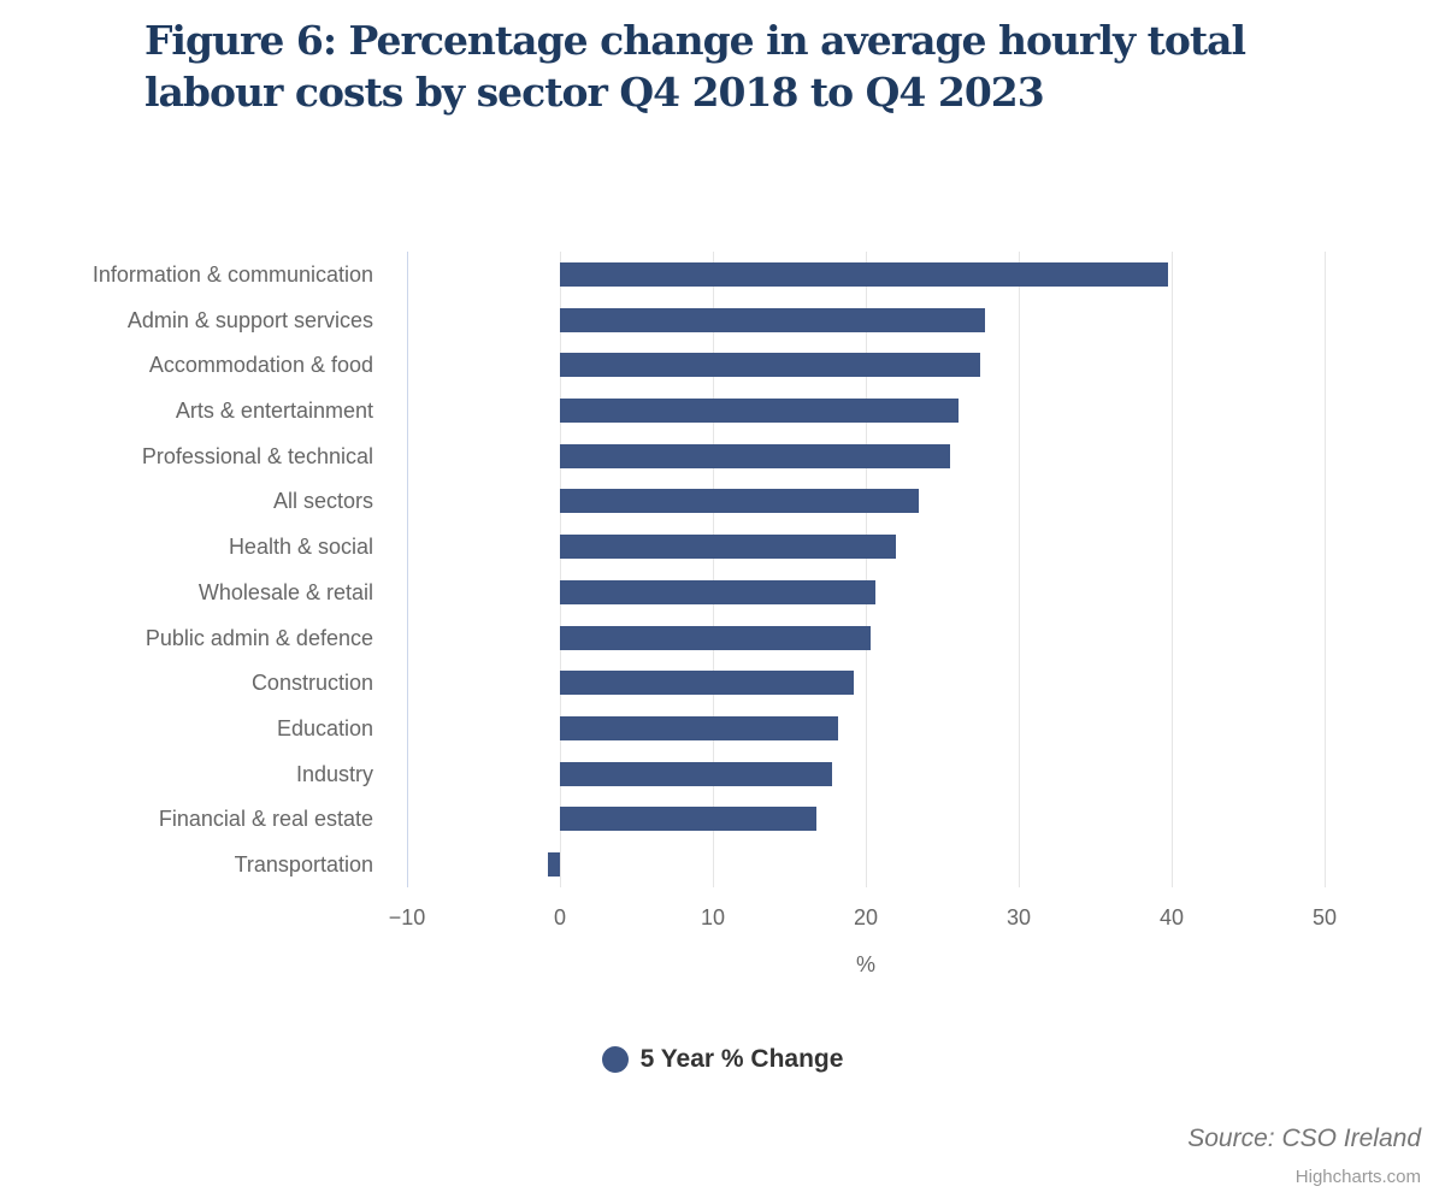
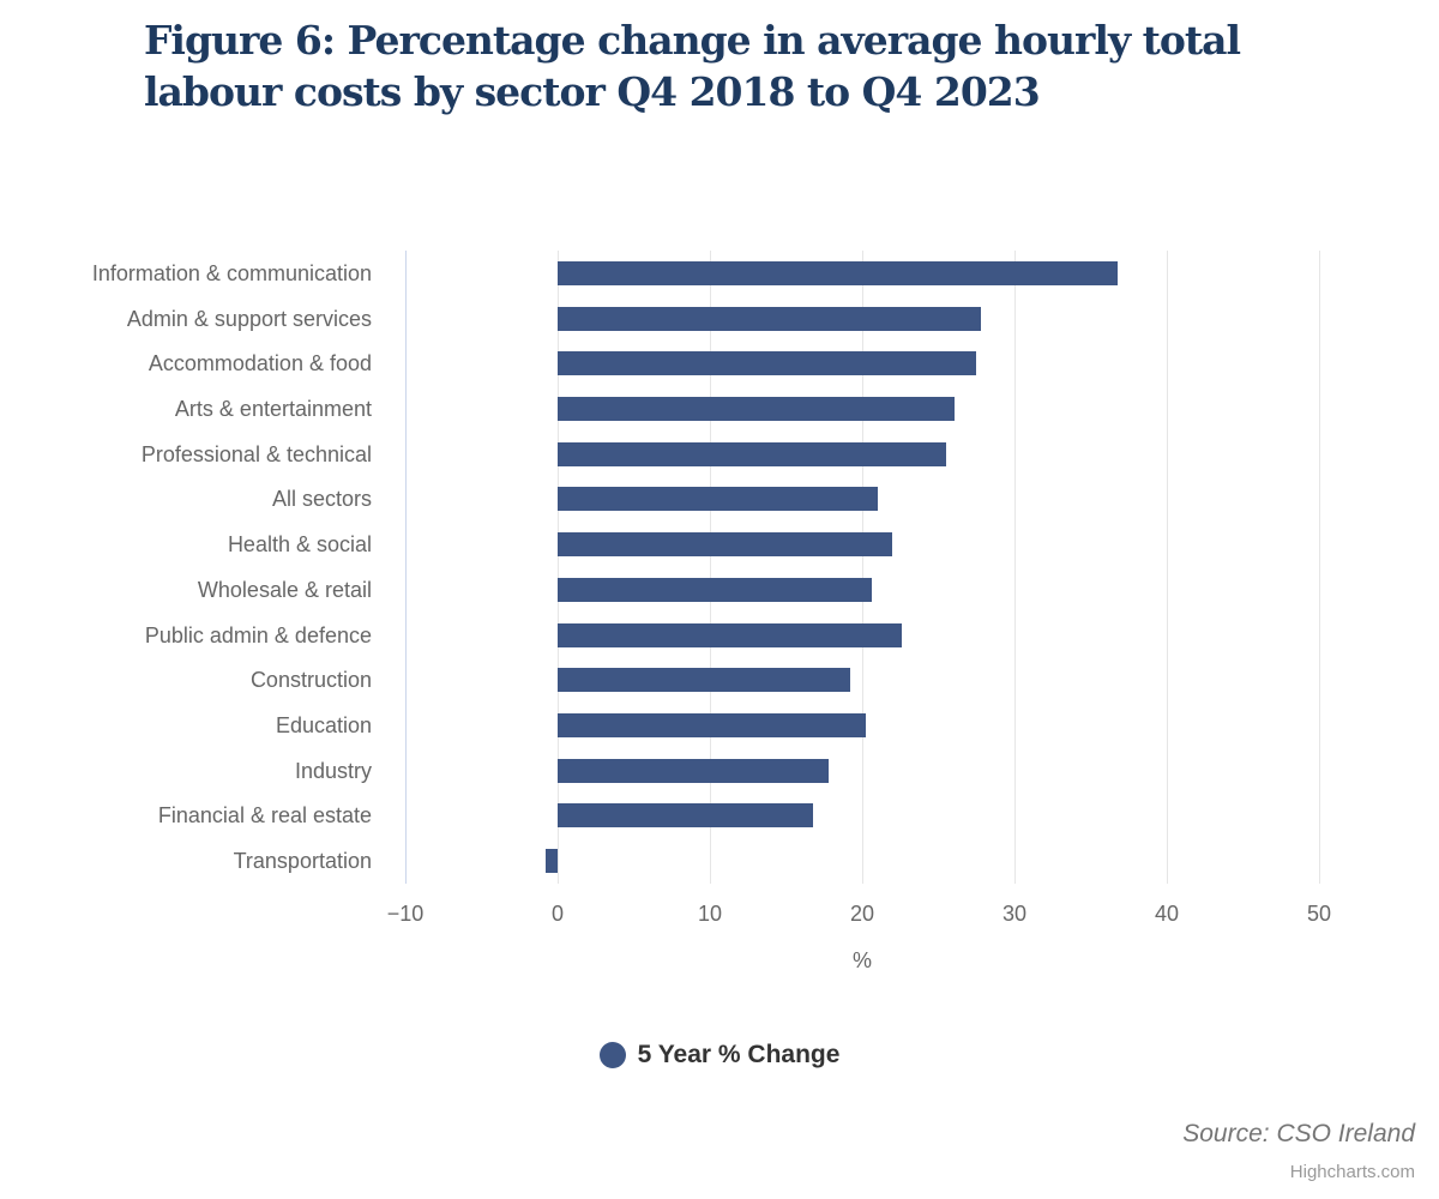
Information & communication: 39.8 -> 36.8
All sectors: 23.5 -> 21.0
Public admin & defence: 20.3 -> 22.6
Education: 18.2 -> 20.2
